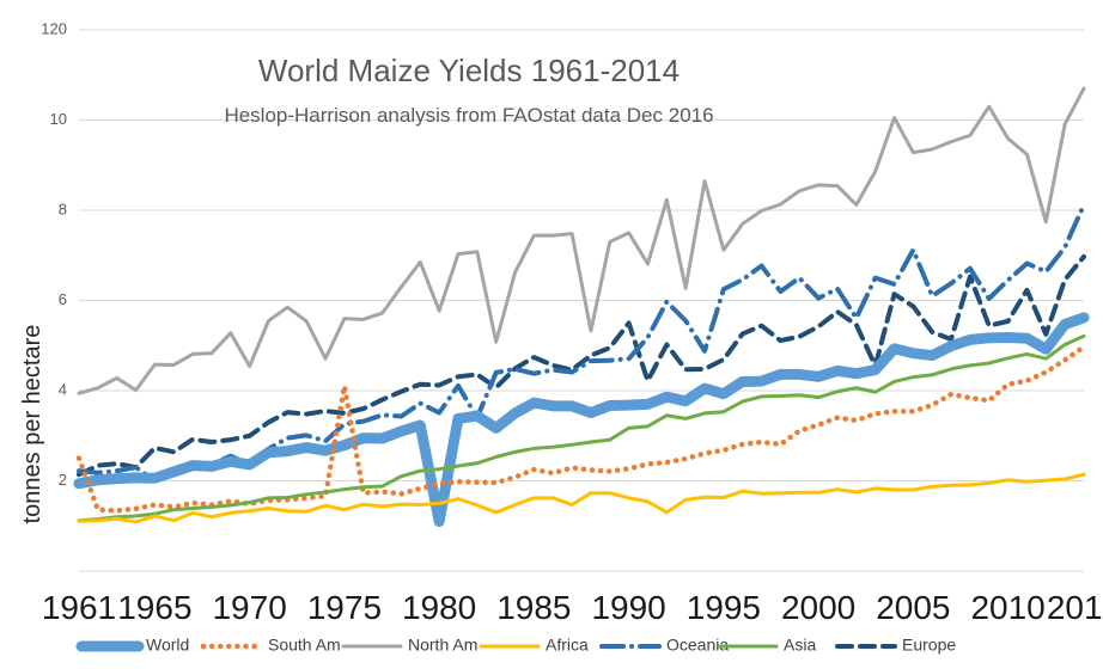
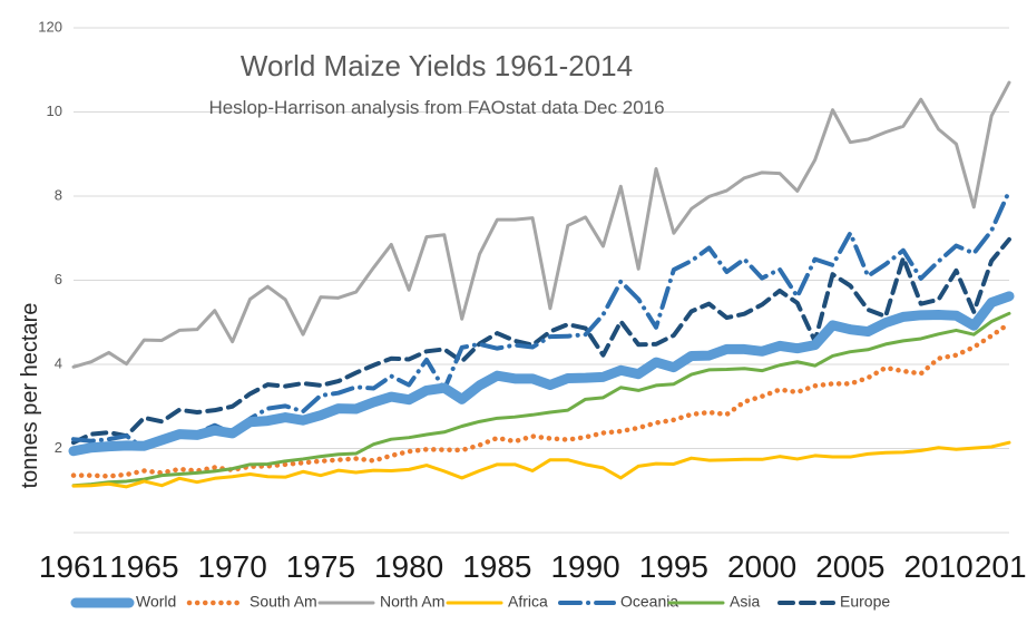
South Am/1961: 2.5 -> 1.4
South Am/1975: 4.1 -> 1.7
World/1980: 1.1 -> 3.2
Europe/1990: 5.5 -> 4.9
